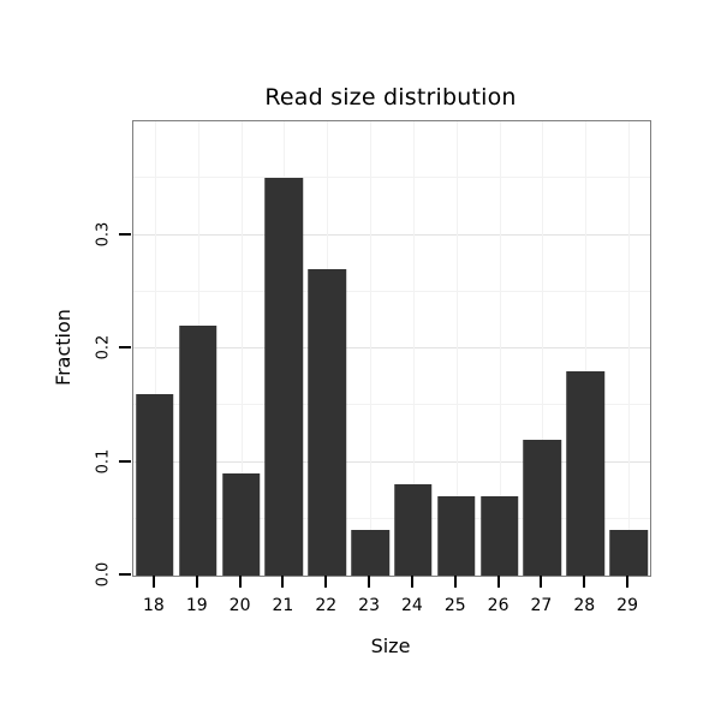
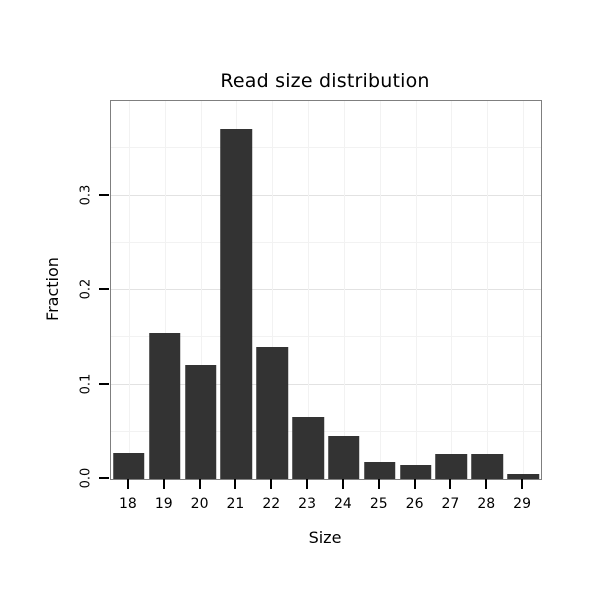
18: 0.16 -> 0.03
19: 0.22 -> 0.15
20: 0.09 -> 0.12
21: 0.35 -> 0.37
22: 0.27 -> 0.14
23: 0.04 -> 0.07
24: 0.08 -> 0.04
25: 0.07 -> 0.02
26: 0.07 -> 0.01
27: 0.12 -> 0.03
28: 0.18 -> 0.03
29: 0.04 -> 0.01
